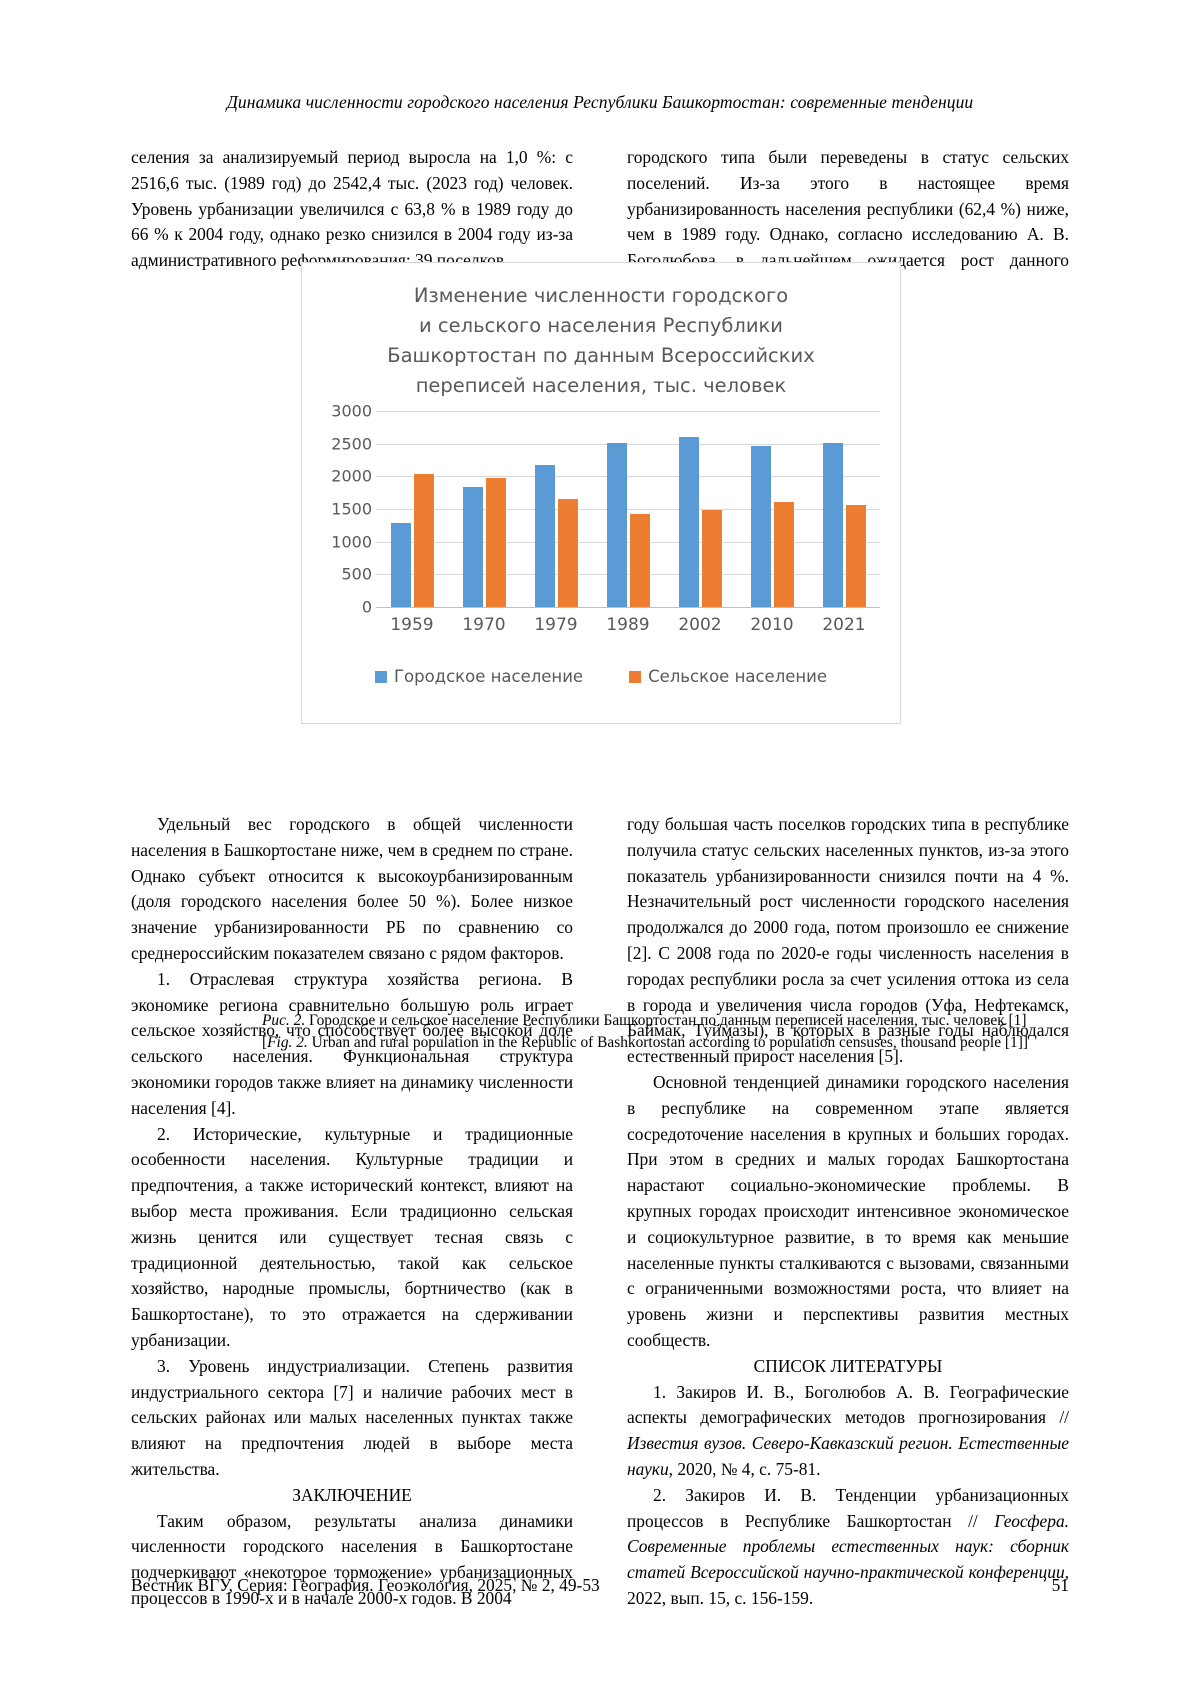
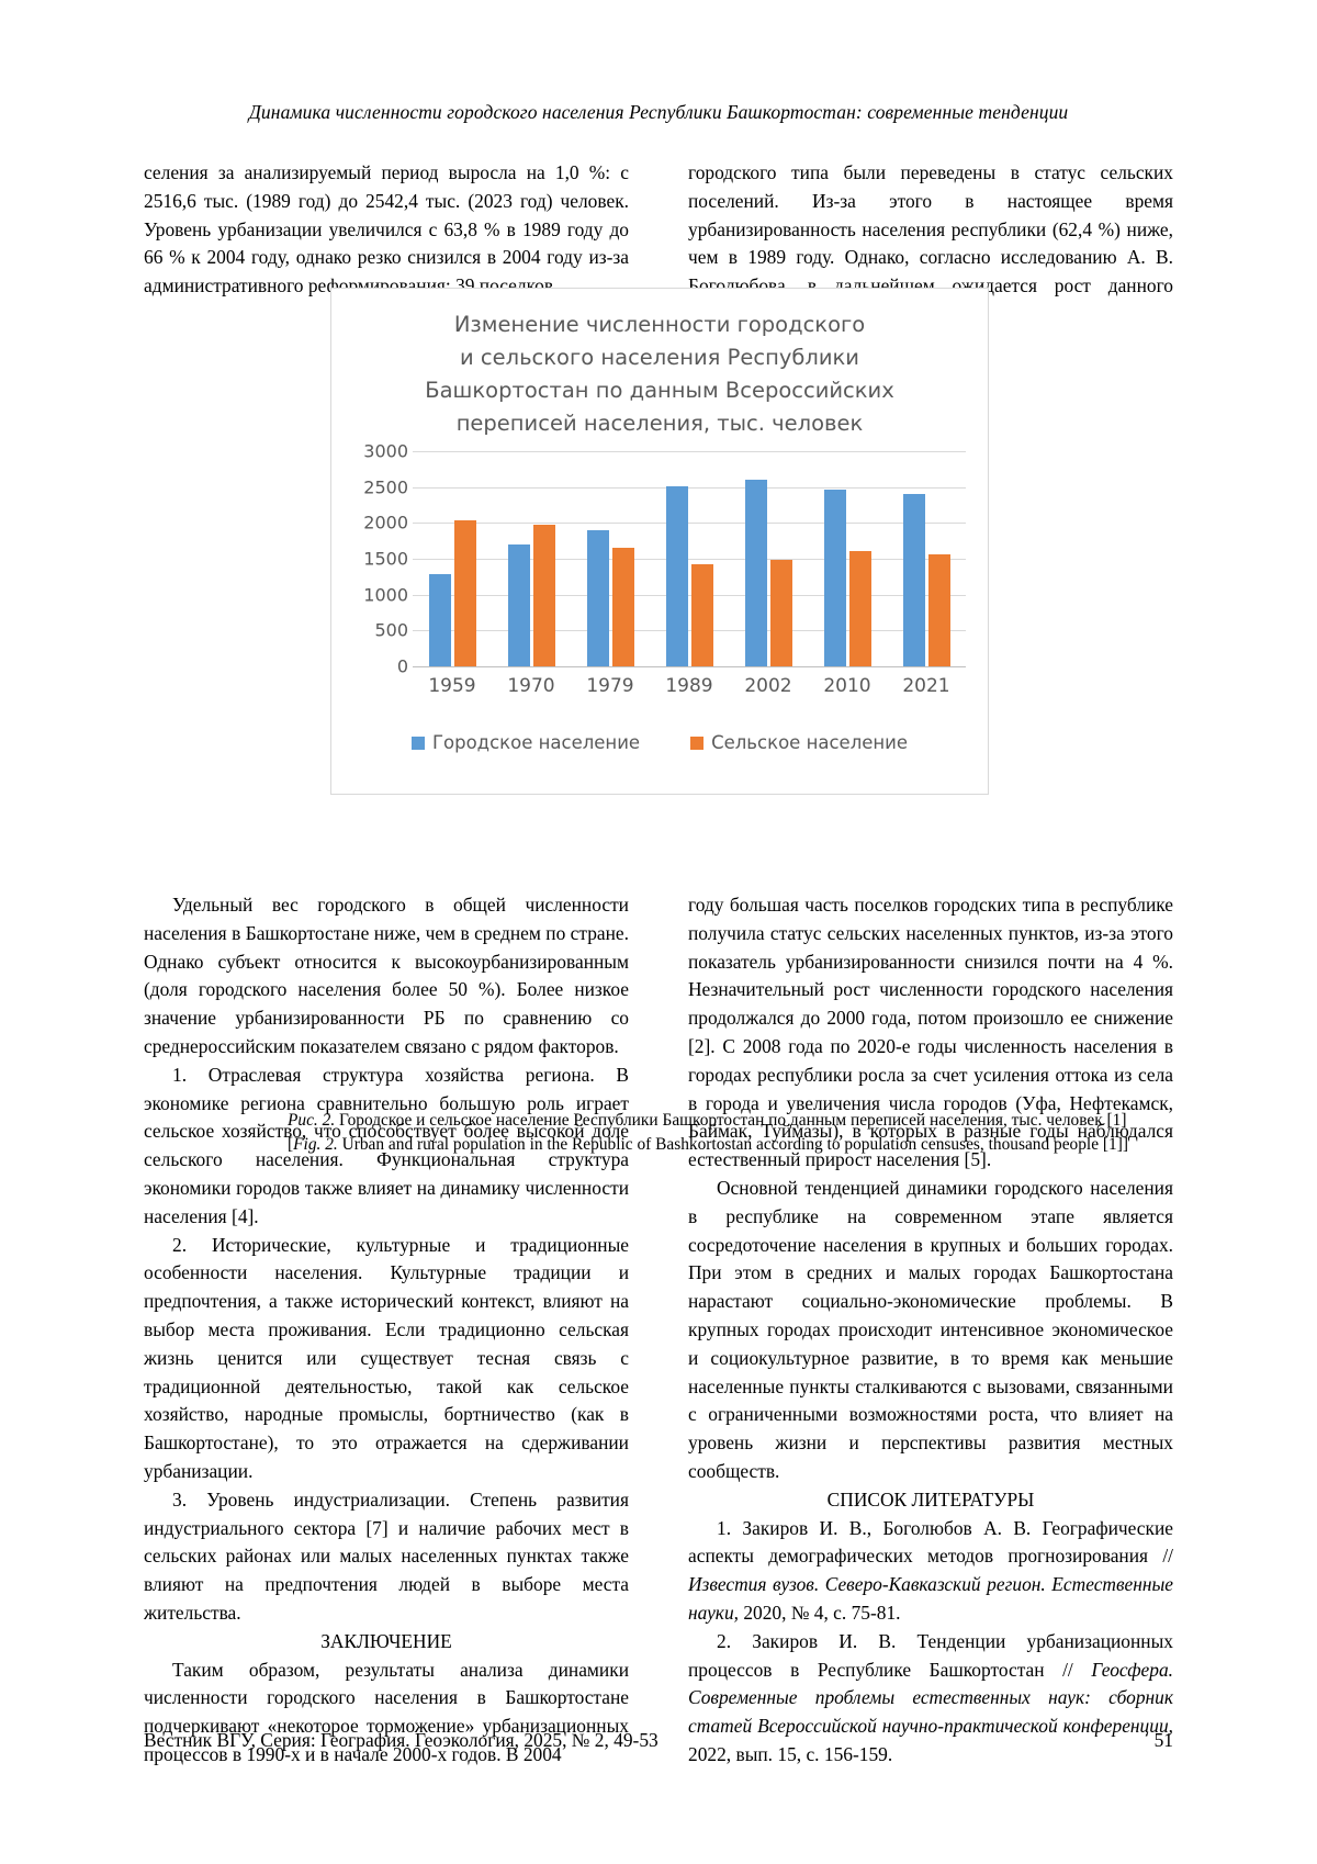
Городское население/1970: 1800 -> 1700
Городское население/1979: 2200 -> 1900
Городское население/2021: 2500 -> 2400
